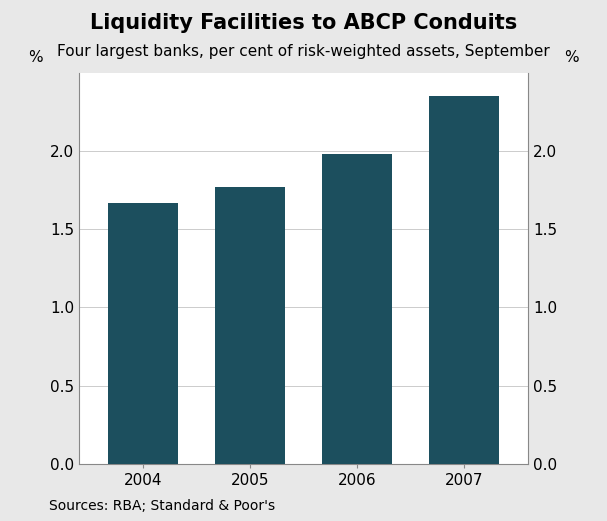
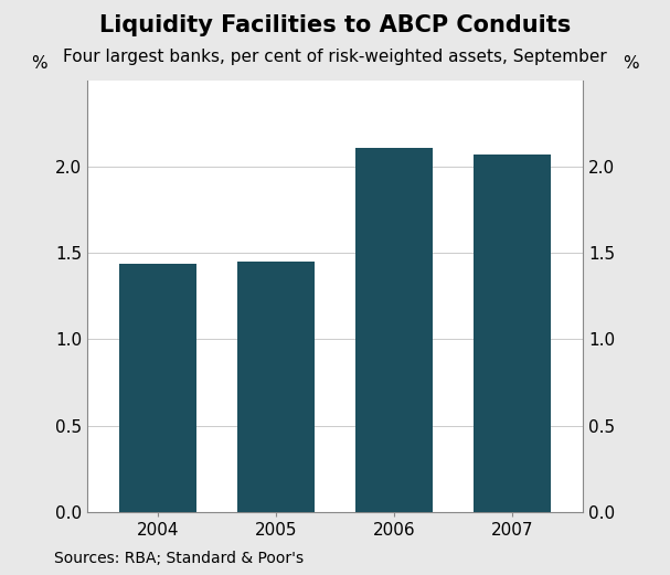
2004: 1.67 -> 1.44
2005: 1.77 -> 1.45
2006: 1.98 -> 2.11
2007: 2.35 -> 2.07
